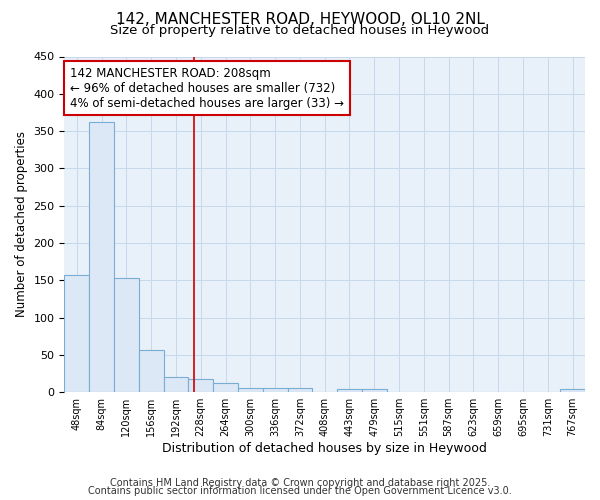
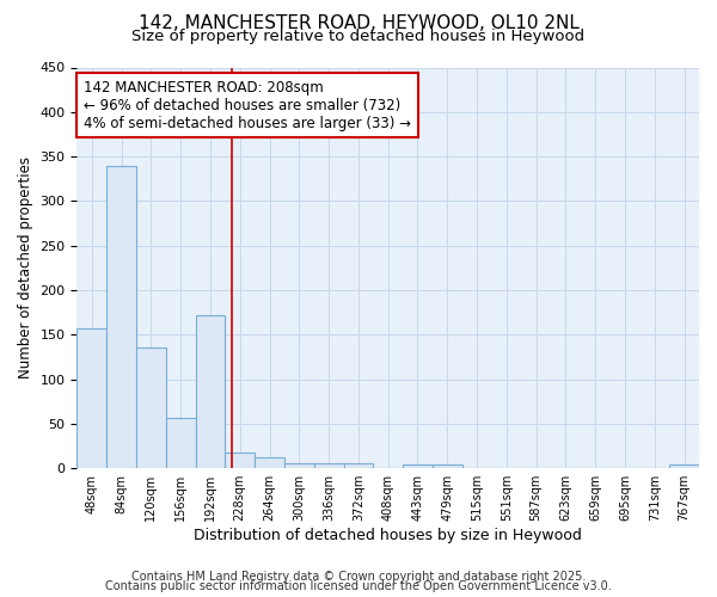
84sqm: 362 -> 340
120sqm: 153 -> 136
192sqm: 20 -> 172
